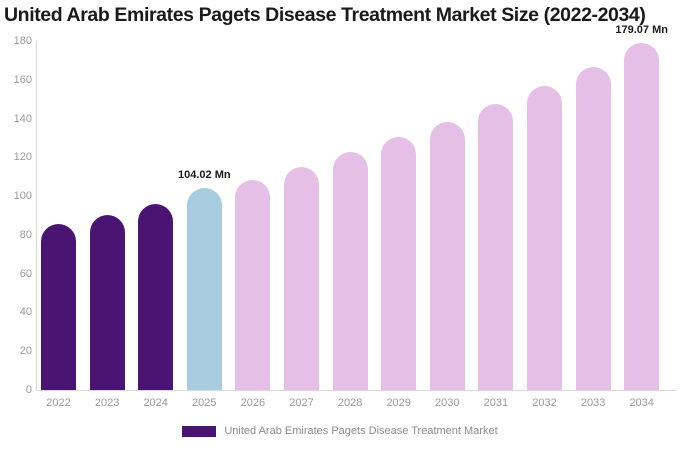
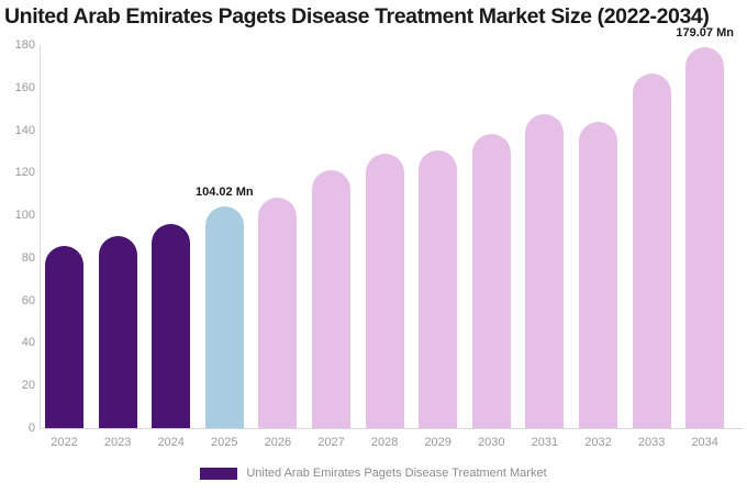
2027: 115 -> 121
2028: 123 -> 129
2032: 157 -> 144
